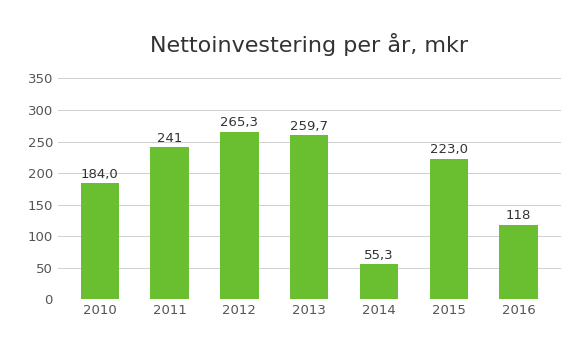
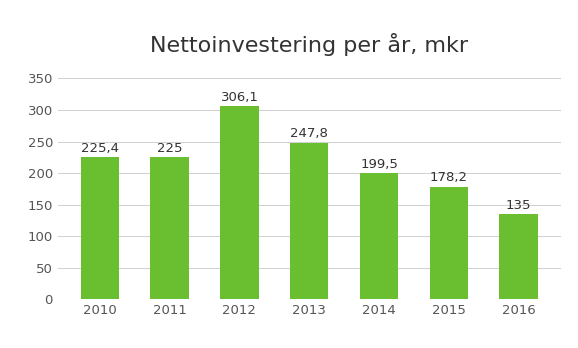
2010: 184,0 -> 225,4
2011: 241 -> 225
2012: 265,3 -> 306,1
2013: 259,7 -> 247,8
2014: 55,3 -> 199,5
2015: 223,0 -> 178,2
2016: 118 -> 135
